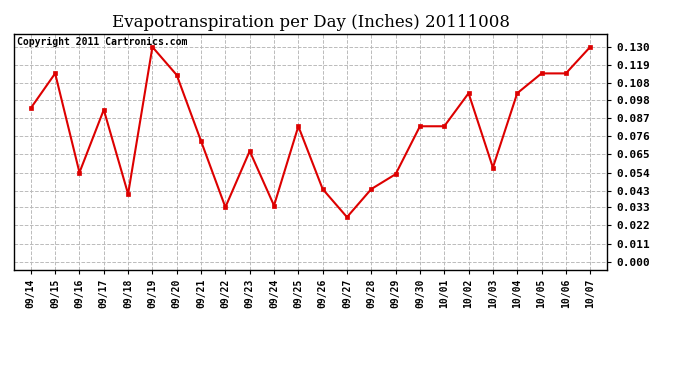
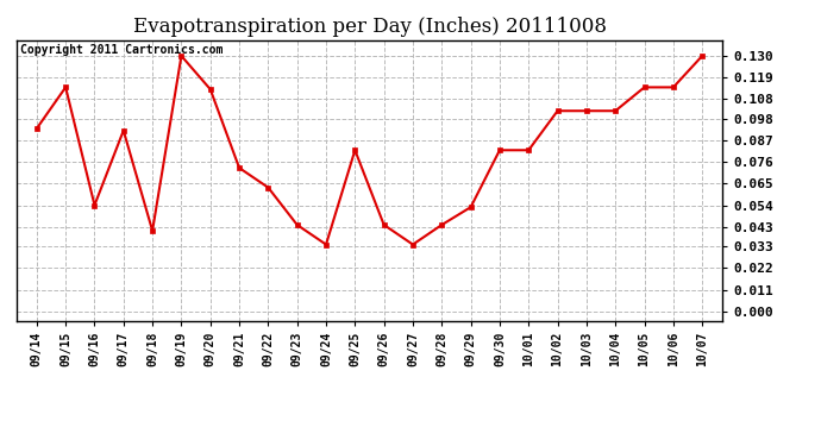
09/22: 0.033 -> 0.063
09/23: 0.067 -> 0.044
09/27: 0.027 -> 0.034
10/03: 0.057 -> 0.102
